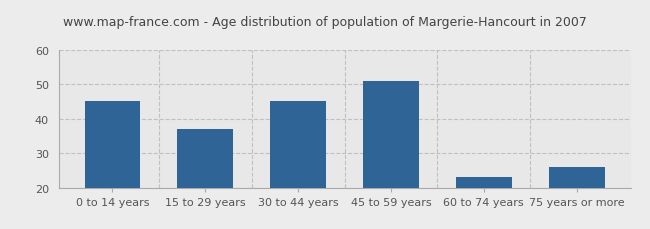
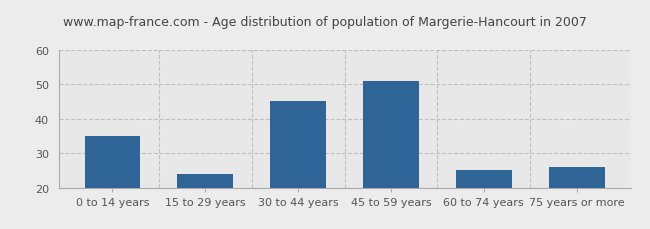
0 to 14 years: 45 -> 35
15 to 29 years: 37 -> 24
60 to 74 years: 23 -> 25
